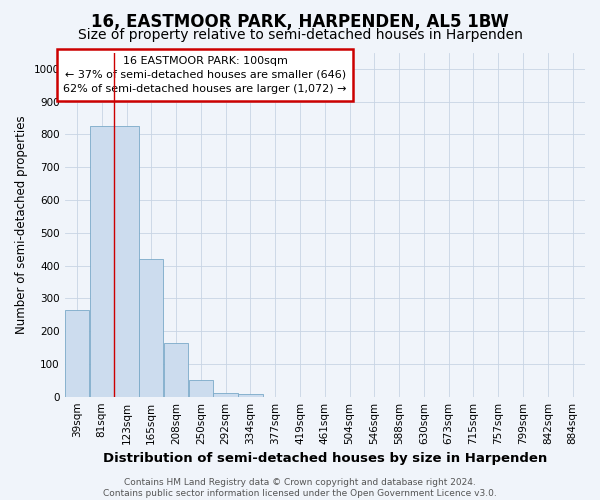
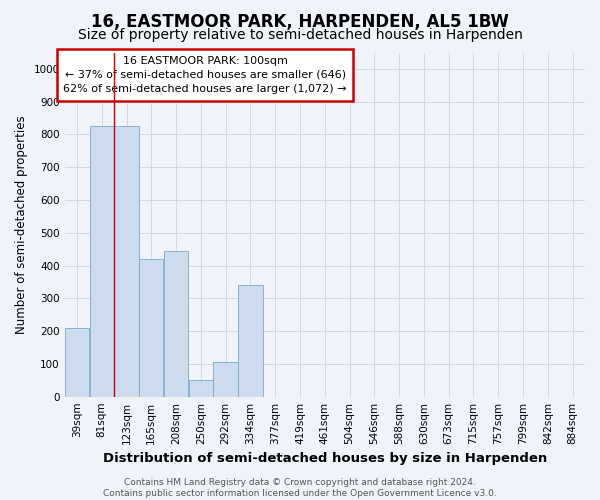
39sqm: 265 -> 210
208sqm: 165 -> 445
292sqm: 12 -> 105
334sqm: 8 -> 340
